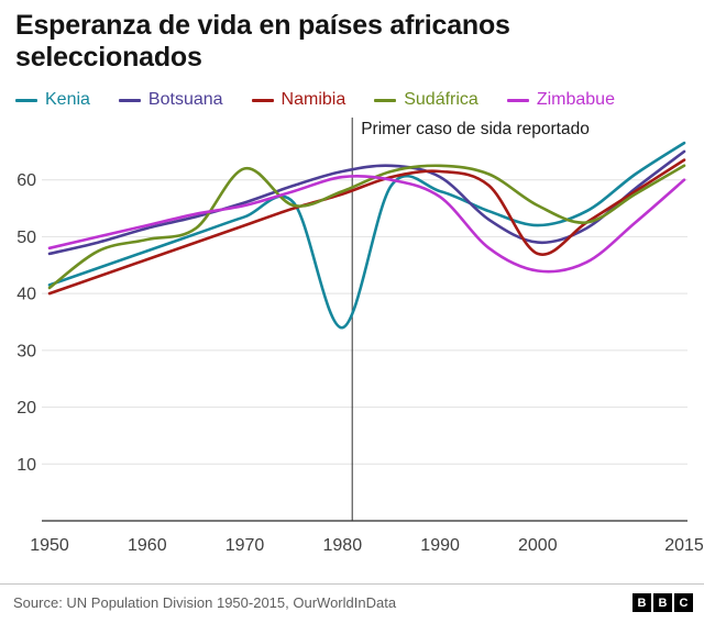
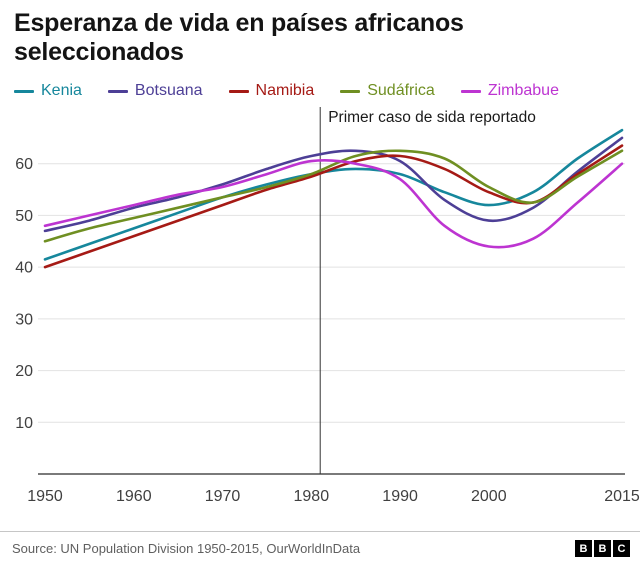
Sudáfrica/1950: 41 -> 45
Sudáfrica/1970: 62 -> 54
Kenia/1980: 34 -> 58
Namibia/2000: 47 -> 54
